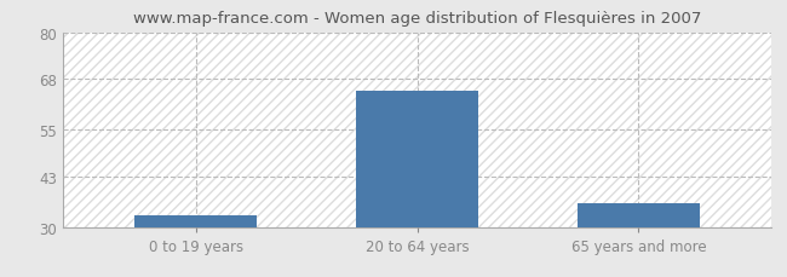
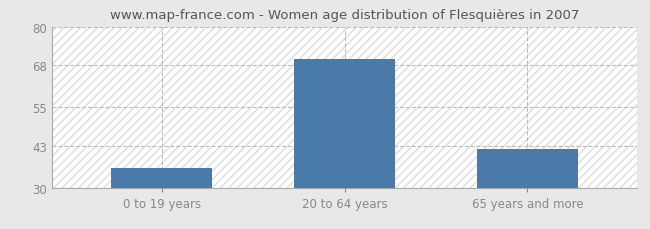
0 to 19 years: 33 -> 36
20 to 64 years: 65 -> 70
65 years and more: 36 -> 42
